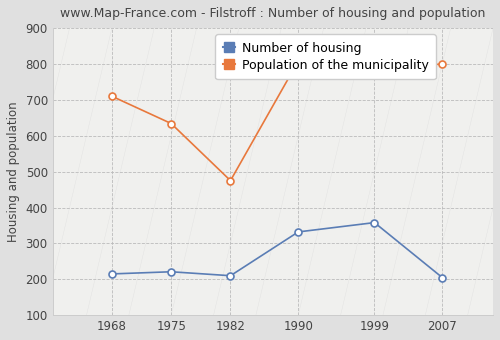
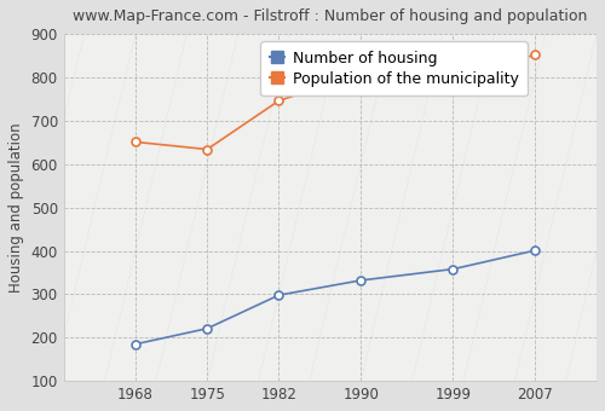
Number of housing/1968: 215 -> 185
Population of the municipality/1968: 710 -> 651
Number of housing/1982: 210 -> 298
Population of the municipality/1982: 475 -> 746
Number of housing/2007: 205 -> 401
Population of the municipality/2007: 800 -> 853
